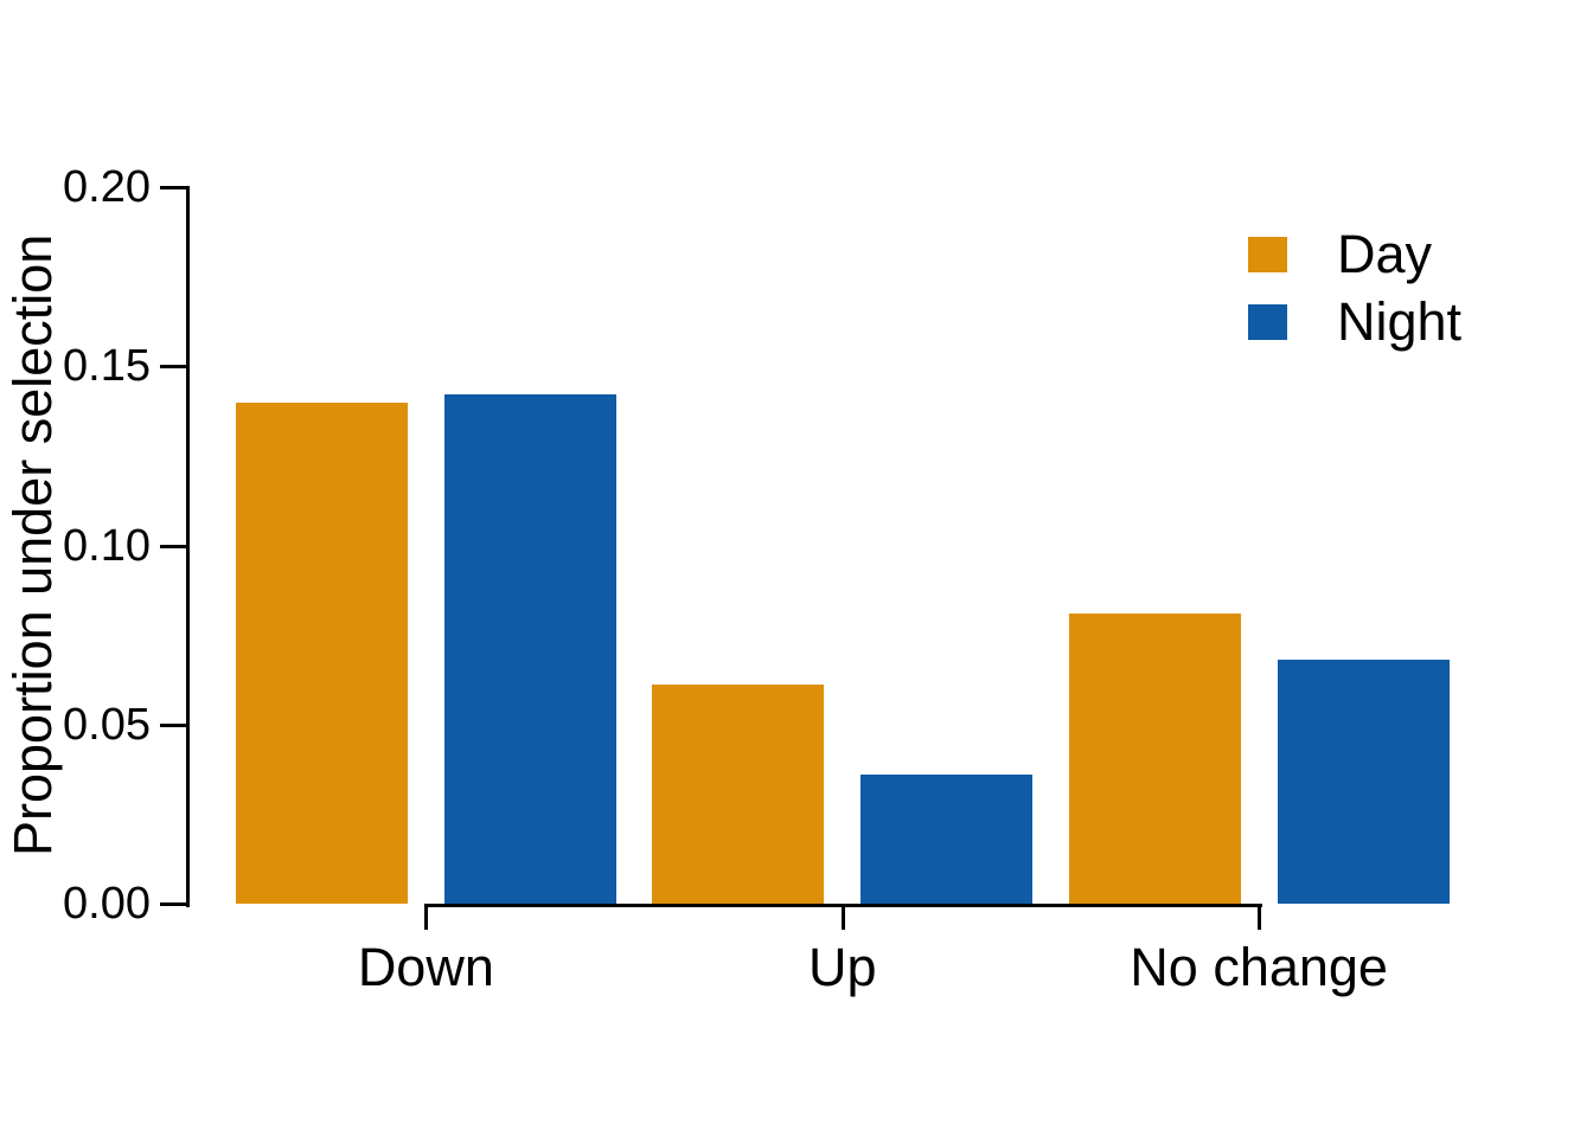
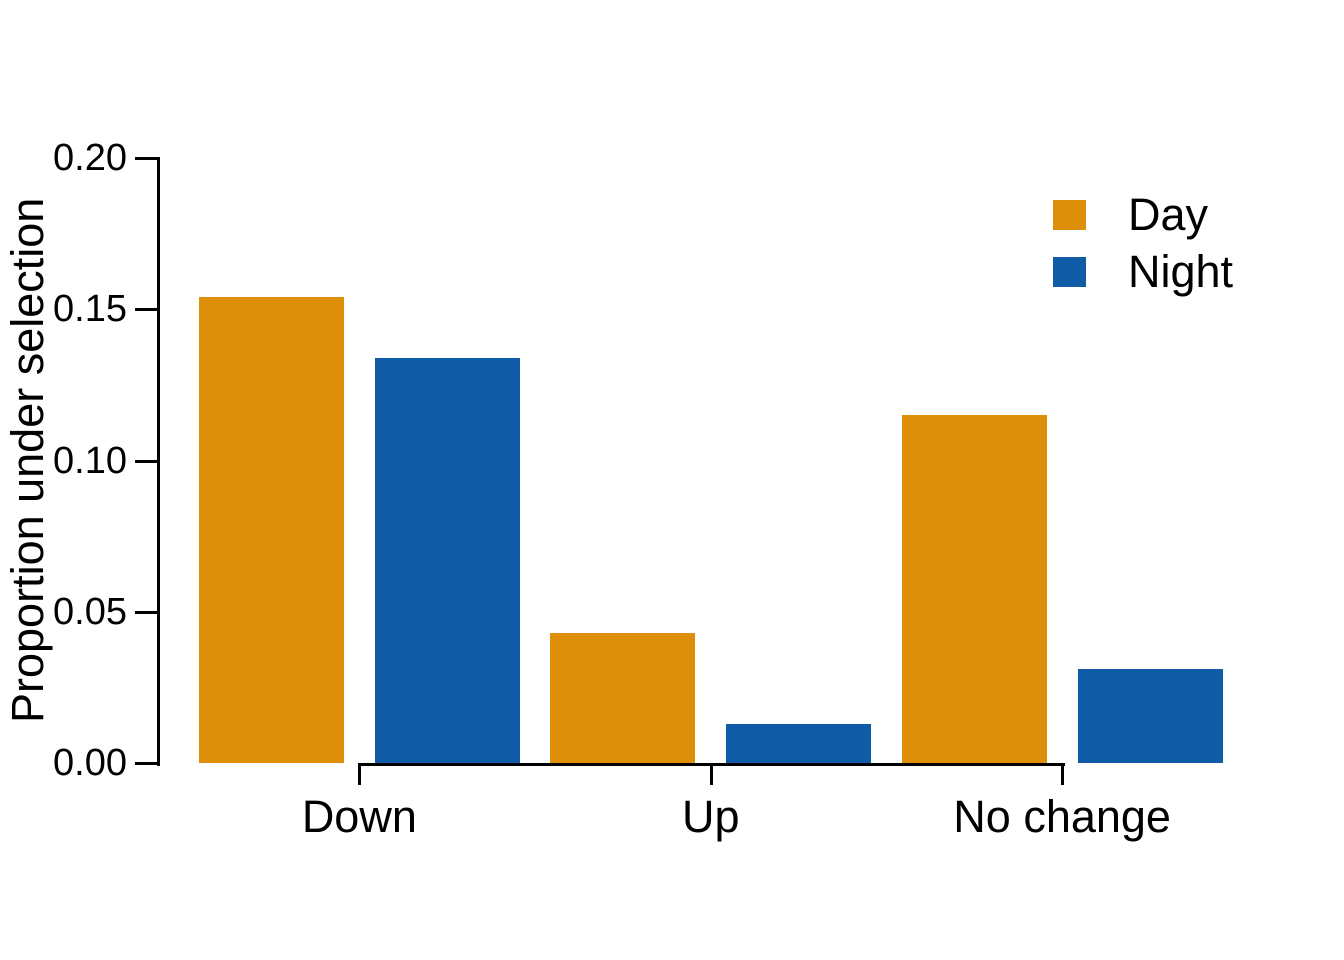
Day/Down: 0.140 -> 0.154
Night/Down: 0.142 -> 0.134
Day/Up: 0.061 -> 0.043
Night/Up: 0.036 -> 0.013
Day/No change: 0.081 -> 0.115
Night/No change: 0.068 -> 0.031
